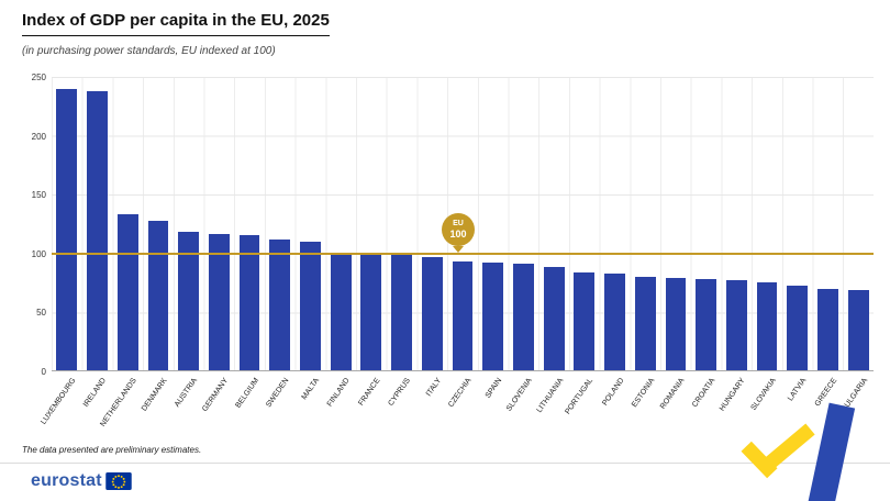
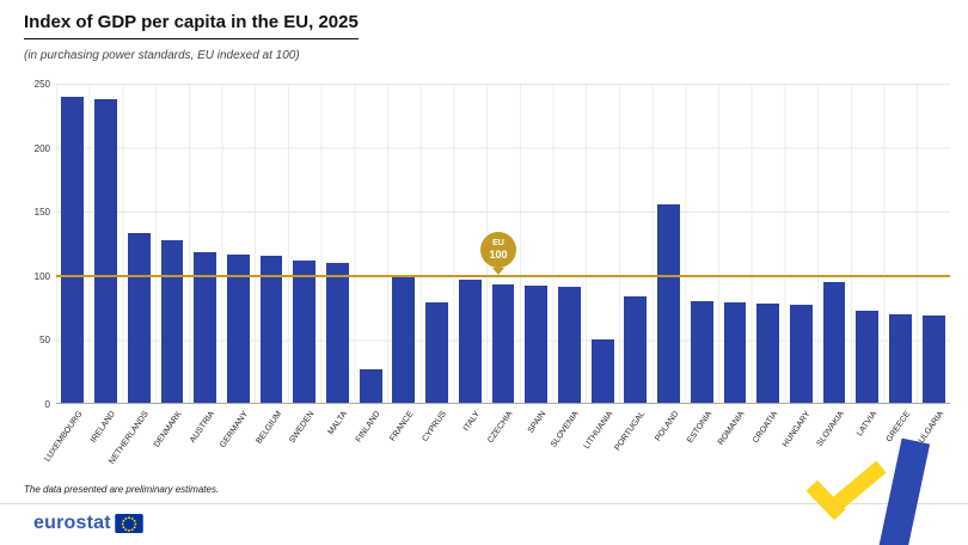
FINLAND: 99 -> 26
CYPRUS: 98 -> 79
LITHUANIA: 88 -> 50
POLAND: 82 -> 155
SLOVAKIA: 75 -> 95
